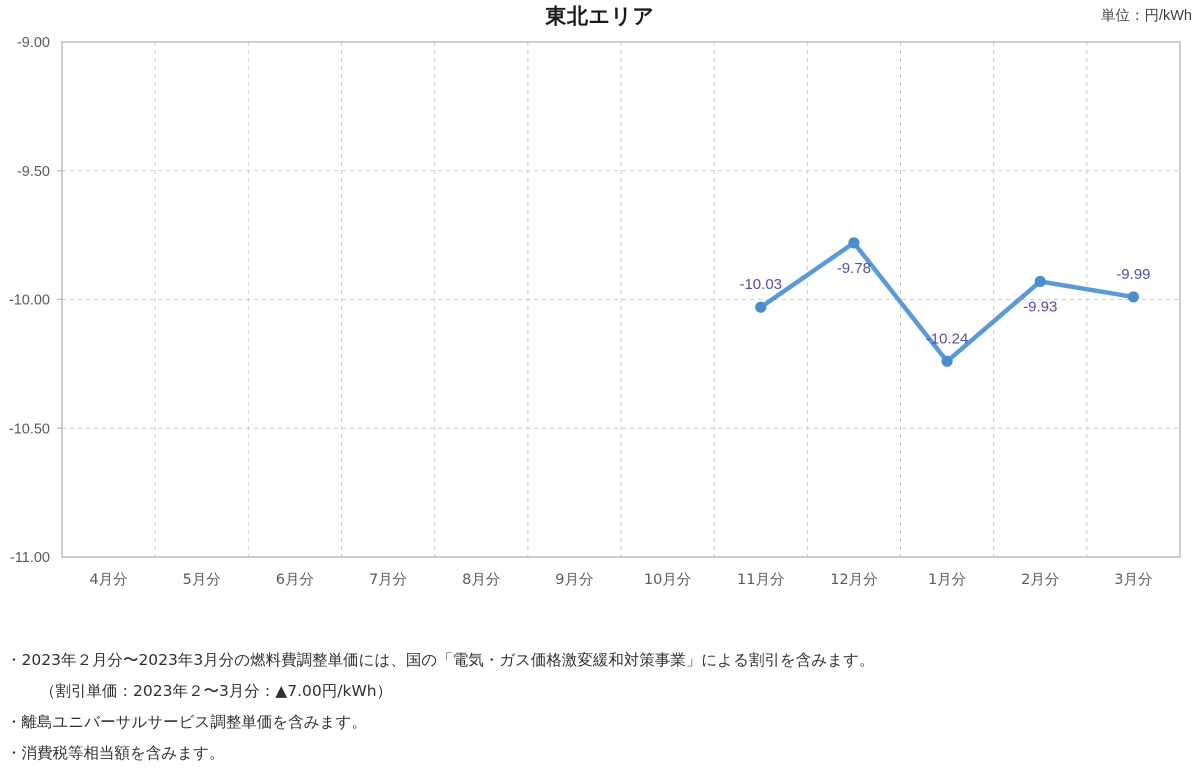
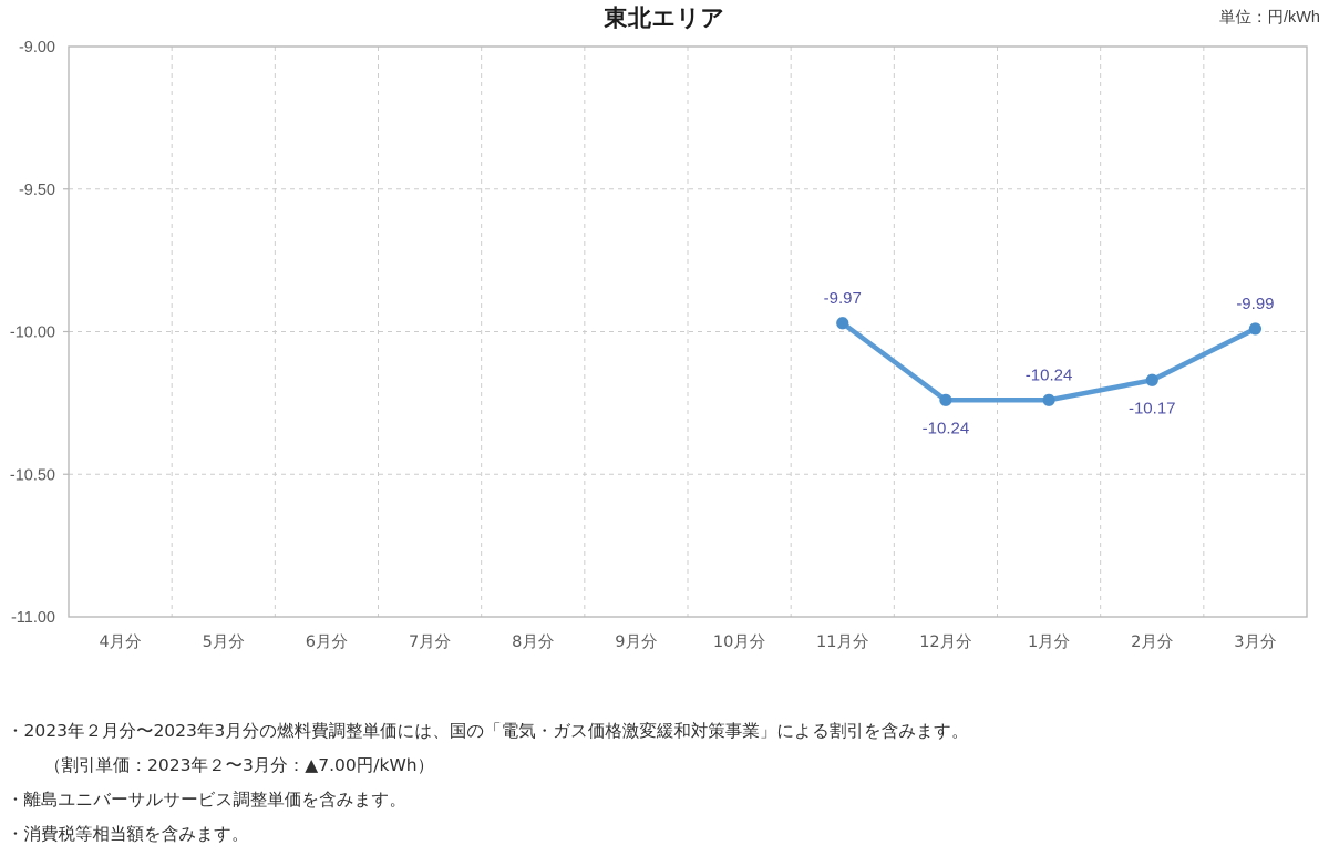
11月分: -10.03 -> -9.97
12月分: -9.78 -> -10.24
2月分: -9.93 -> -10.17
